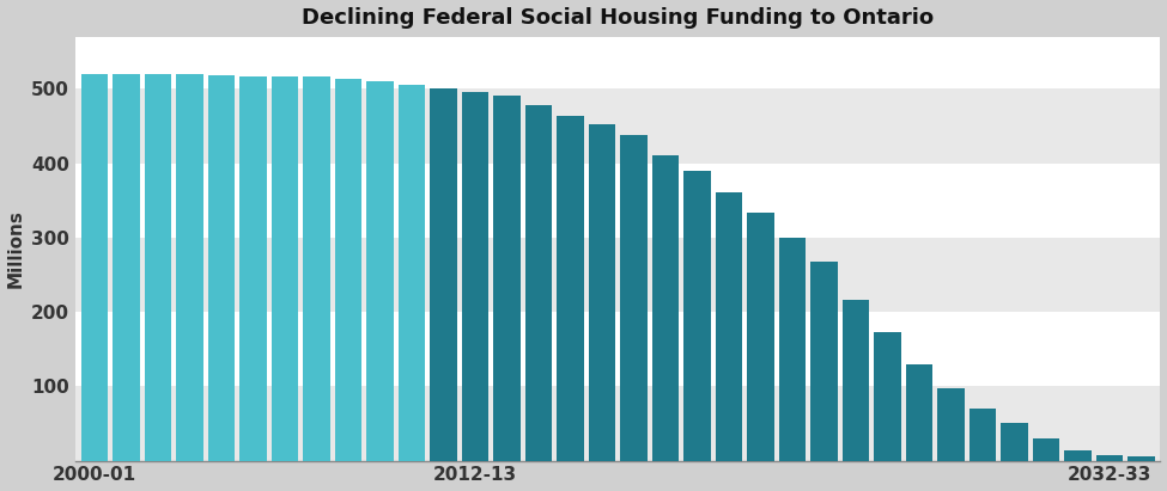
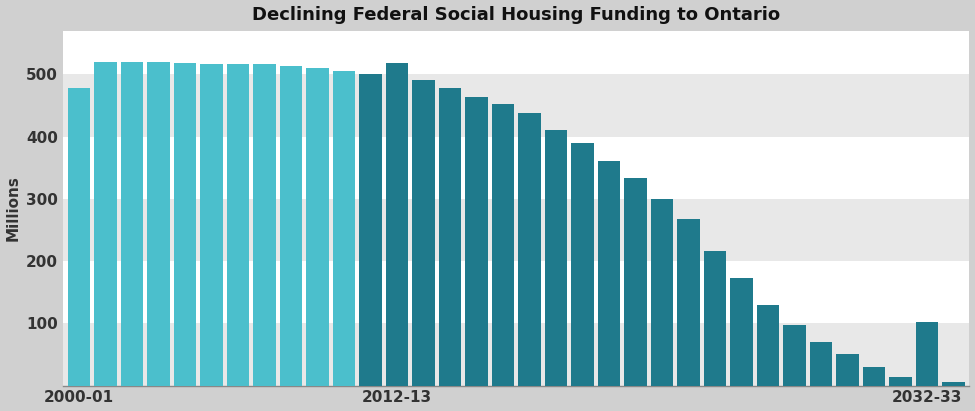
2000-01: 520 -> 478
2012-13: 495 -> 518
2032-33: 8 -> 102
